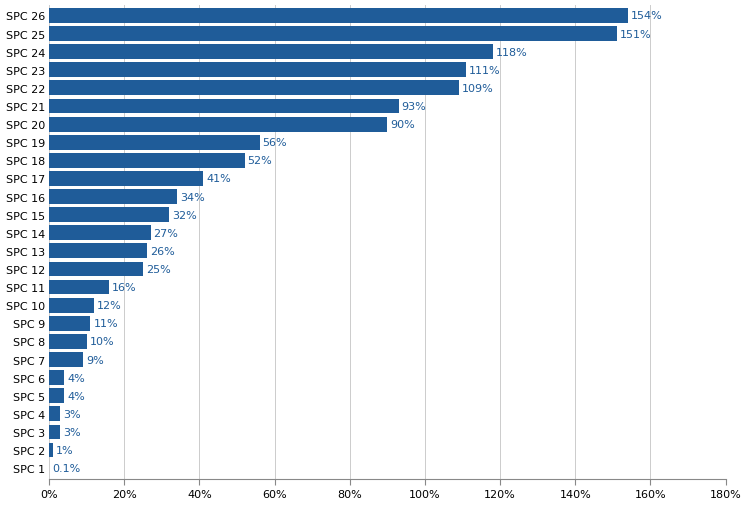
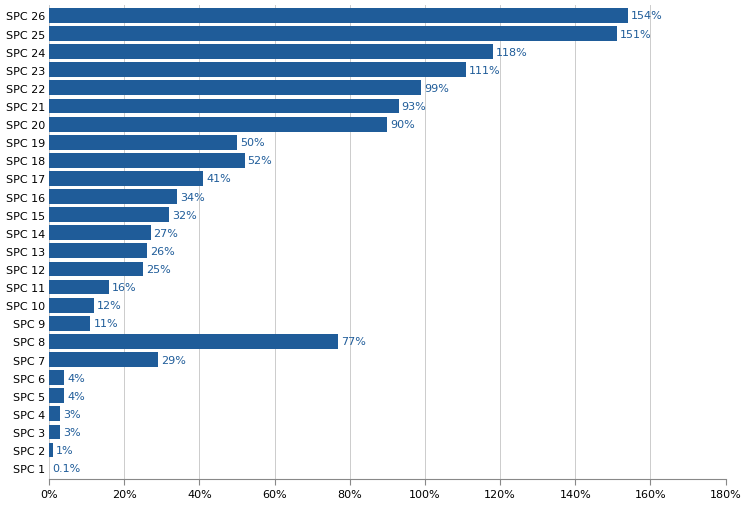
SPC 22: 109% -> 99%
SPC 19: 56% -> 50%
SPC 8: 10% -> 77%
SPC 7: 9% -> 29%
